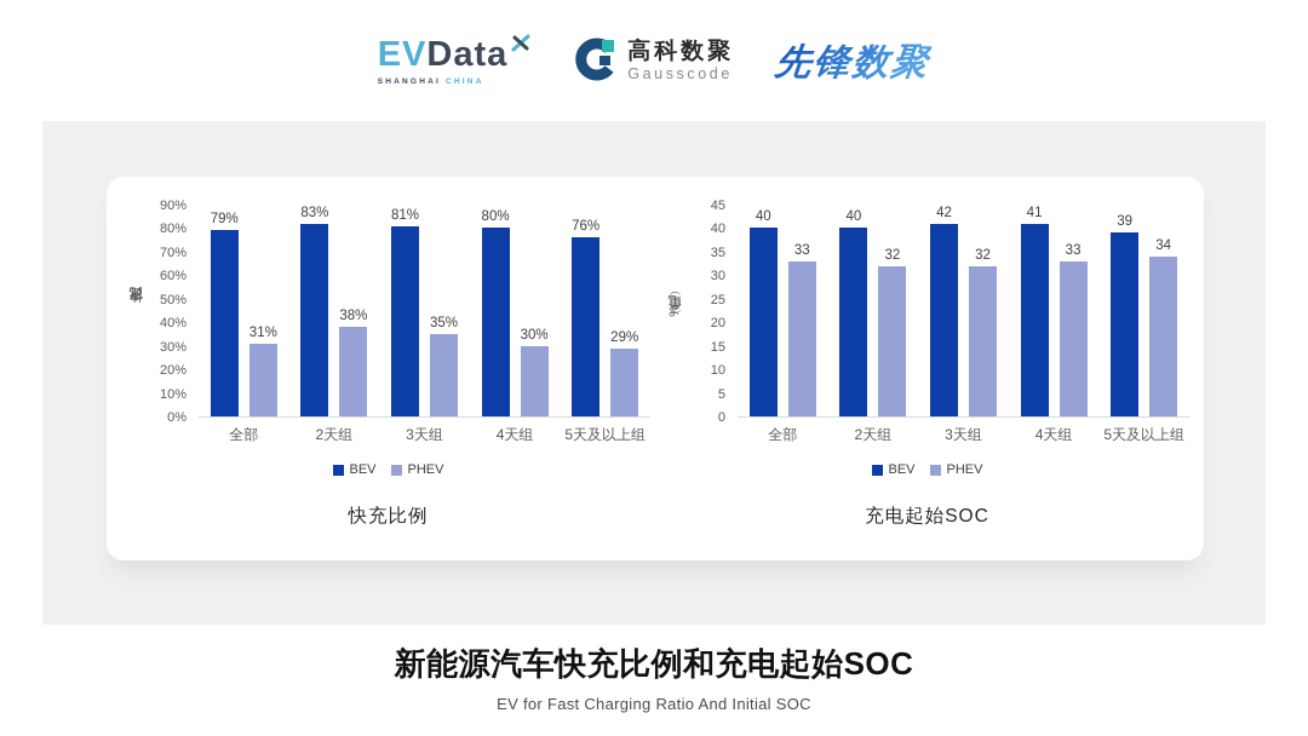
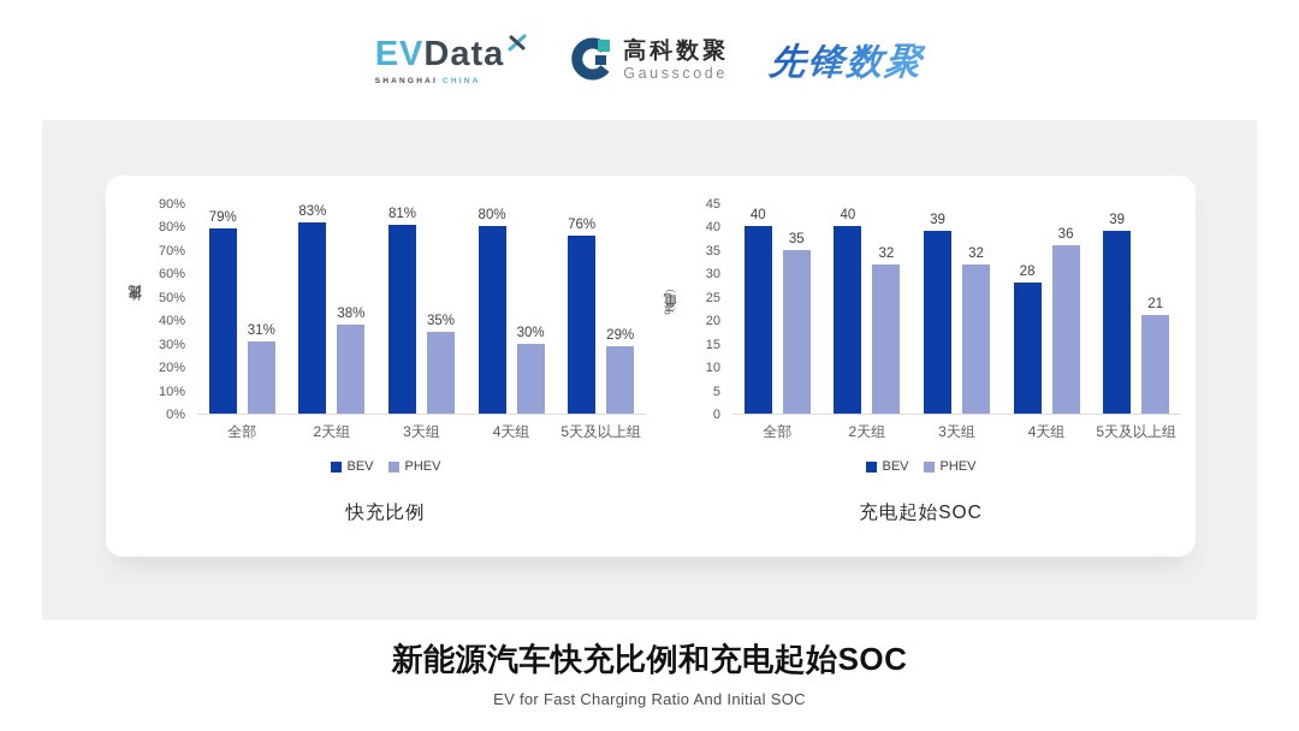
充电起始SOC/PHEV/全部: 33 -> 35
充电起始SOC/BEV/3天组: 42 -> 39
充电起始SOC/BEV/4天组: 41 -> 28
充电起始SOC/PHEV/4天组: 33 -> 36
充电起始SOC/PHEV/5天及以上组: 34 -> 21
